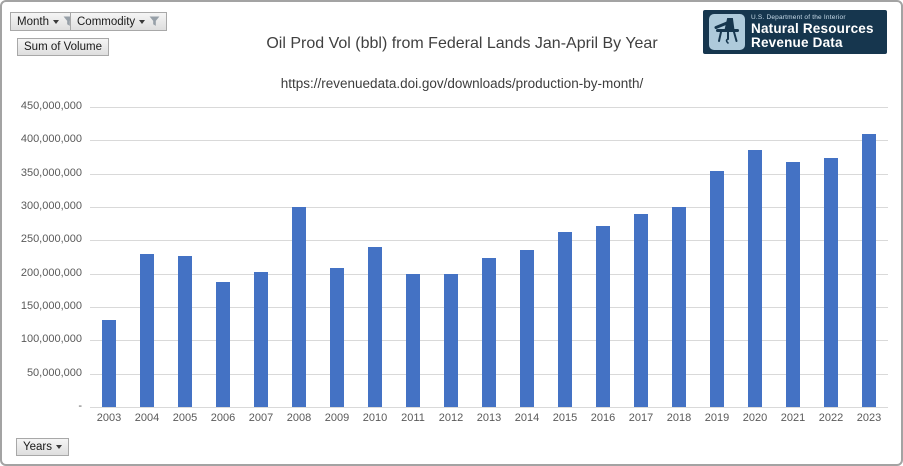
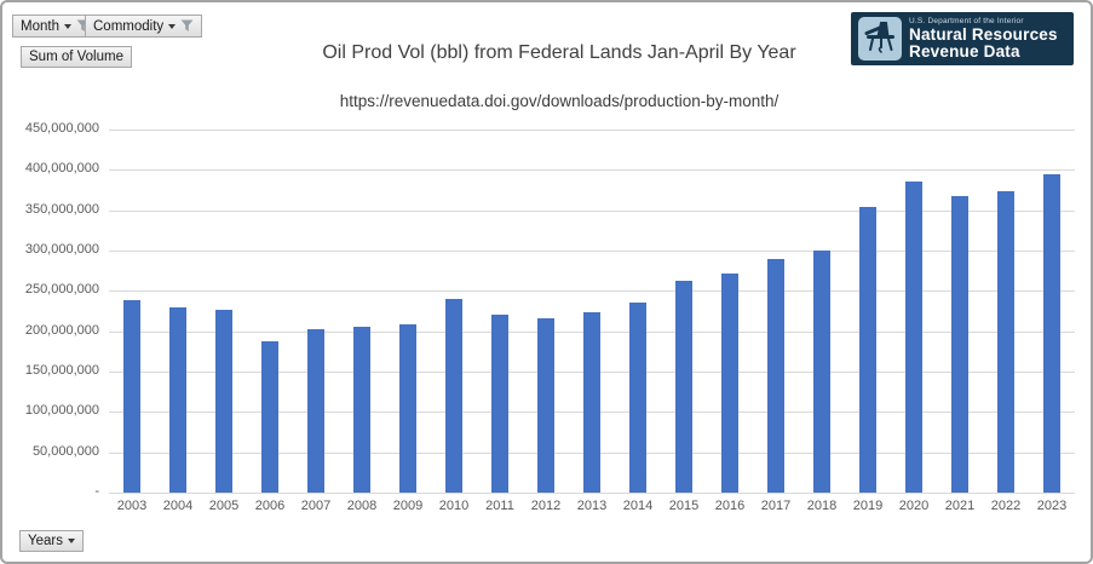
2003: 130000000 -> 240000000
2008: 300000000 -> 200000000
2011: 200000000 -> 220000000
2012: 200000000 -> 220000000
2023: 410000000 -> 390000000
